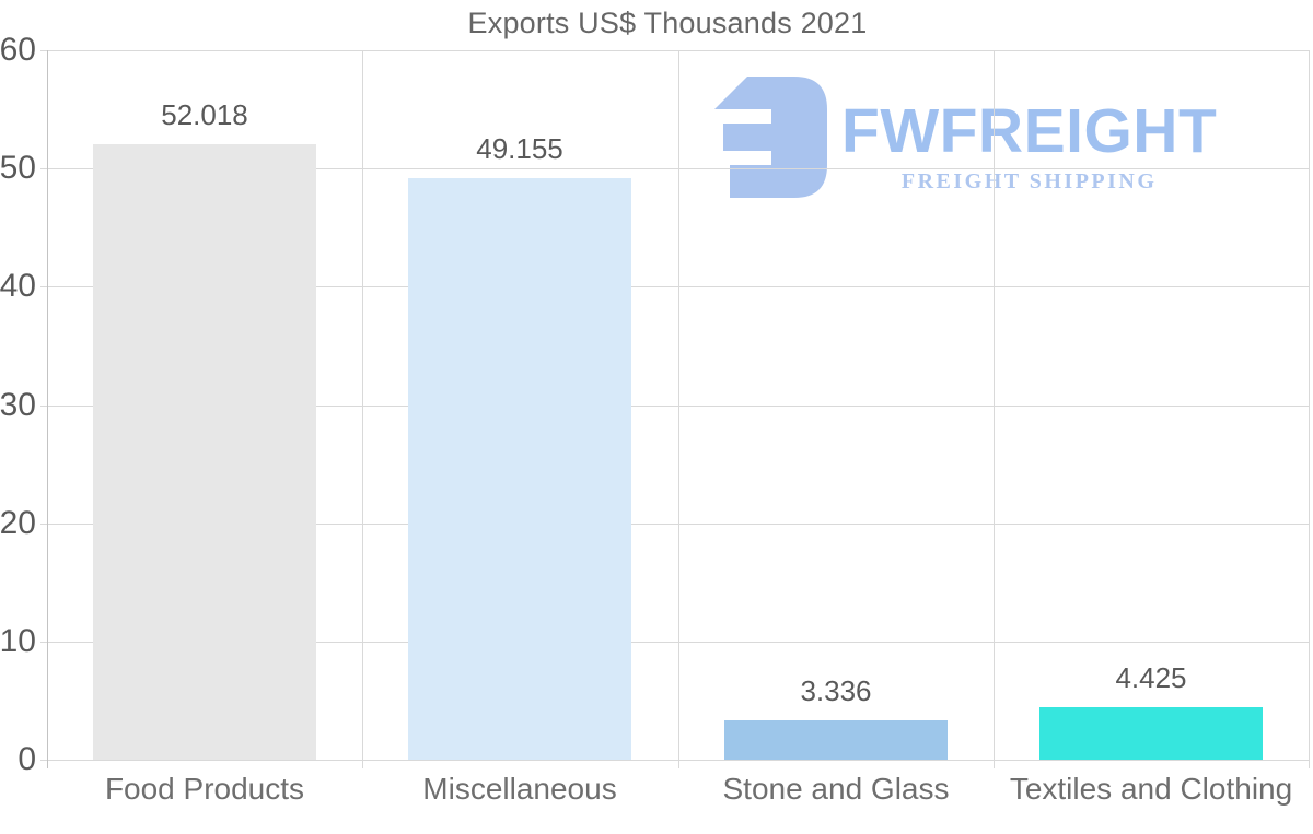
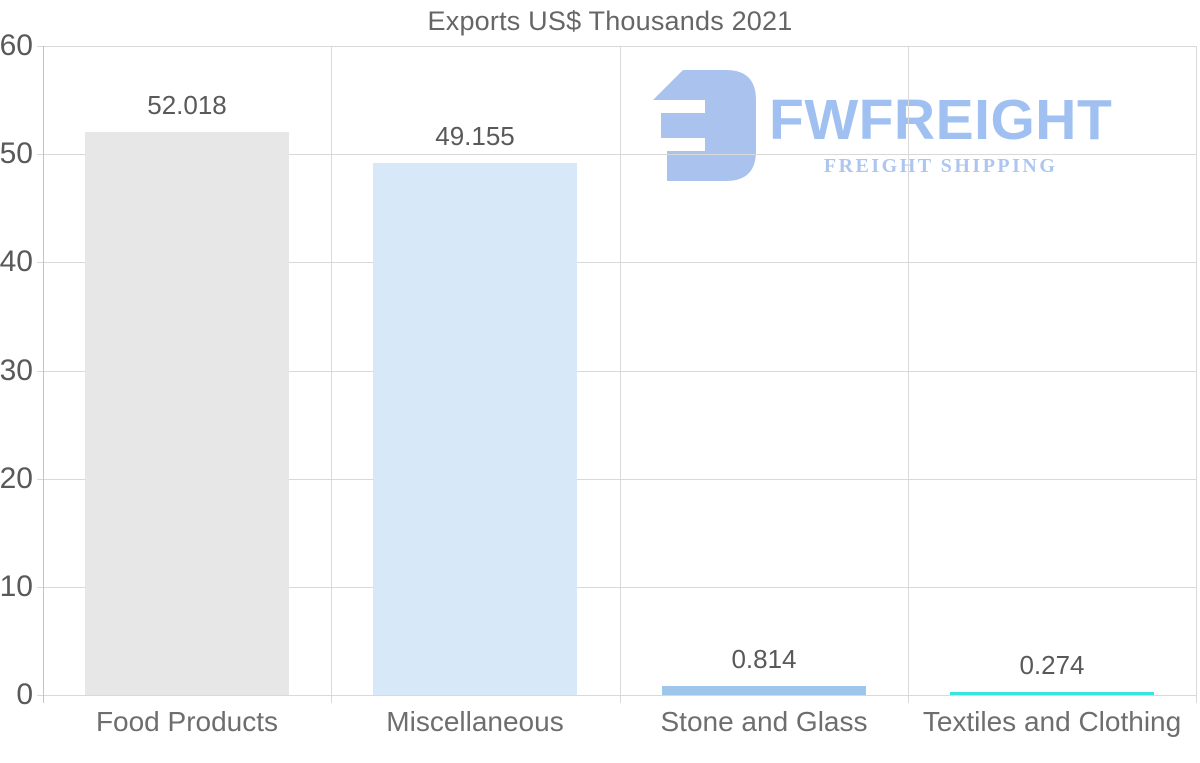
Stone and Glass: 3.336 -> 0.814
Textiles and Clothing: 4.425 -> 0.274
